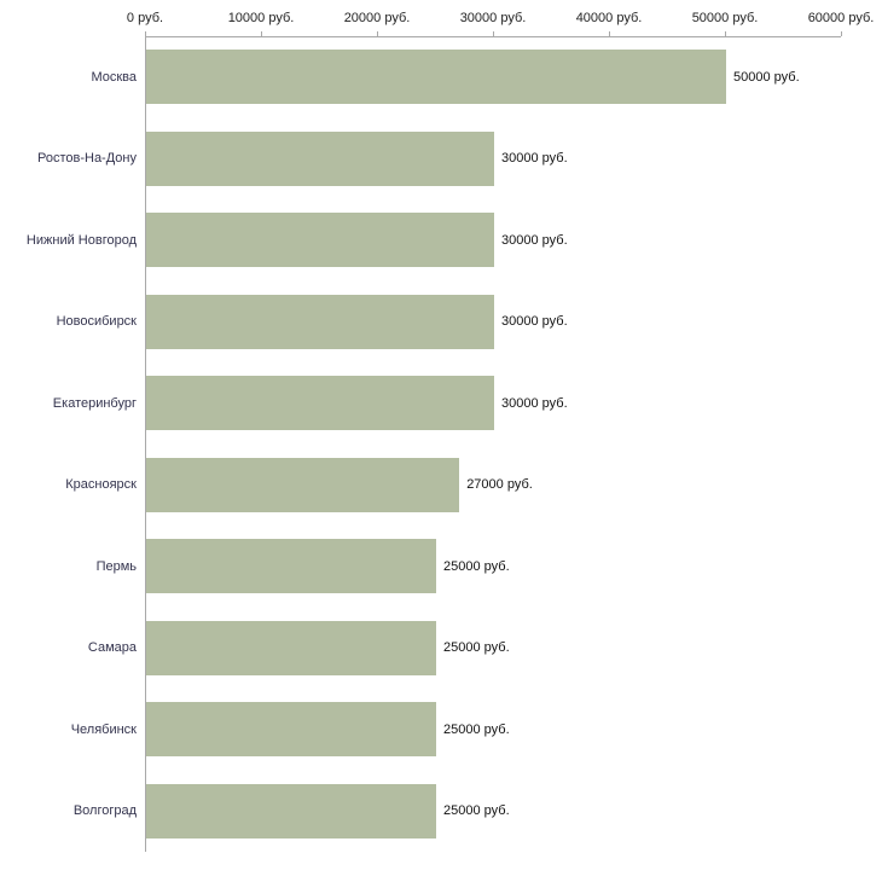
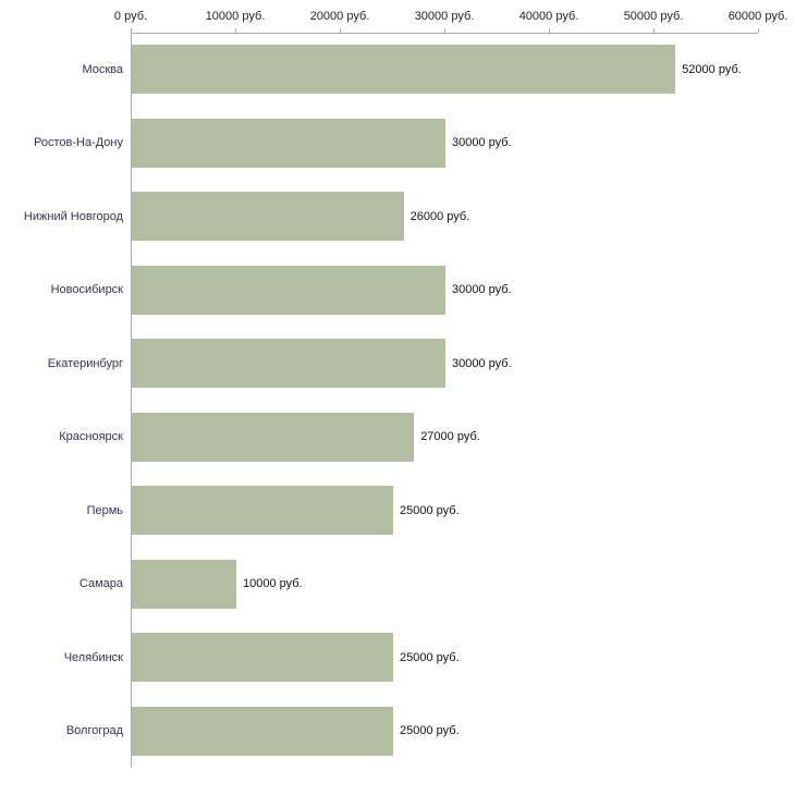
Москва: 50000 -> 52000
Нижний Новгород: 30000 -> 26000
Самара: 25000 -> 10000
